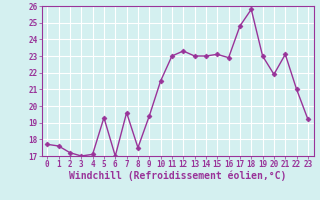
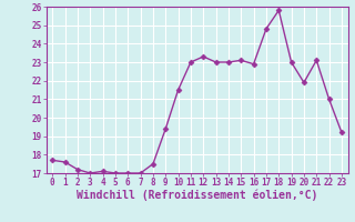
5: 19.3 -> 17.0
7: 19.6 -> 17.0
